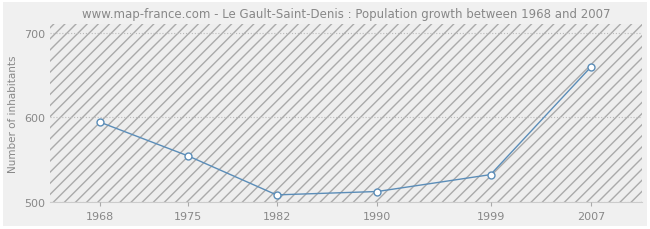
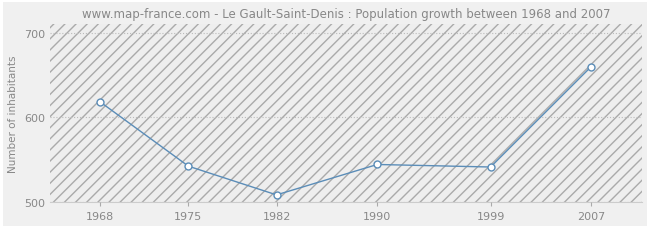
1968: 594 -> 618
1975: 554 -> 542
1990: 512 -> 544
1999: 532 -> 541
